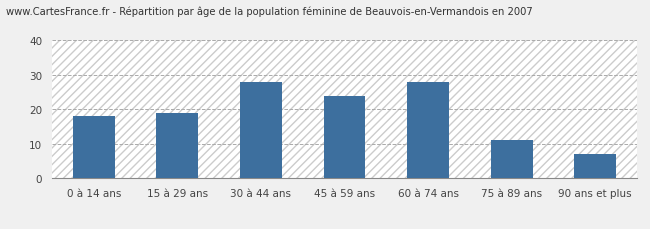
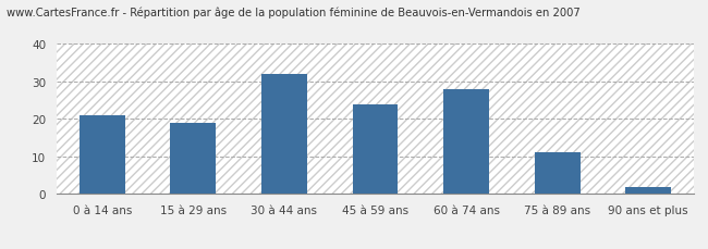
0 à 14 ans: 18 -> 21
30 à 44 ans: 28 -> 32
90 ans et plus: 7 -> 2
